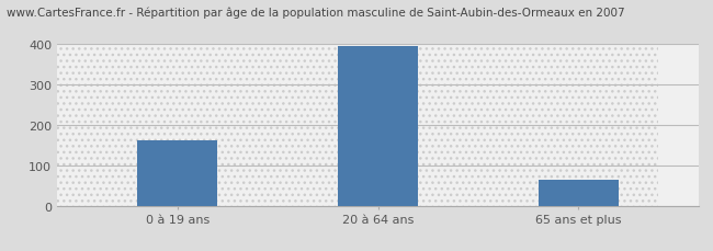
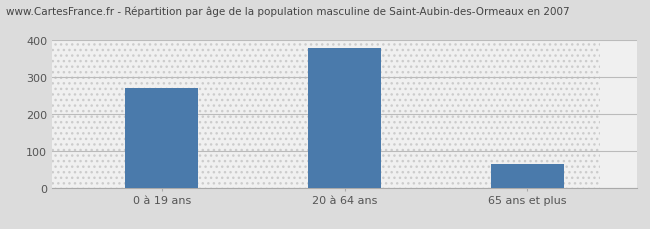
0 à 19 ans: 163 -> 270
20 à 64 ans: 397 -> 380
